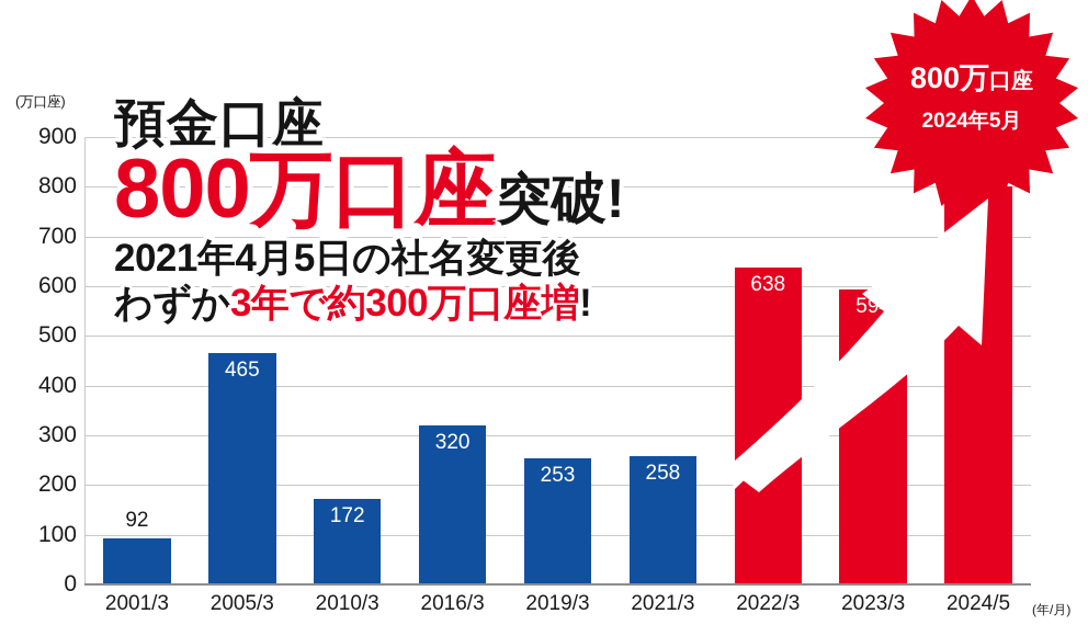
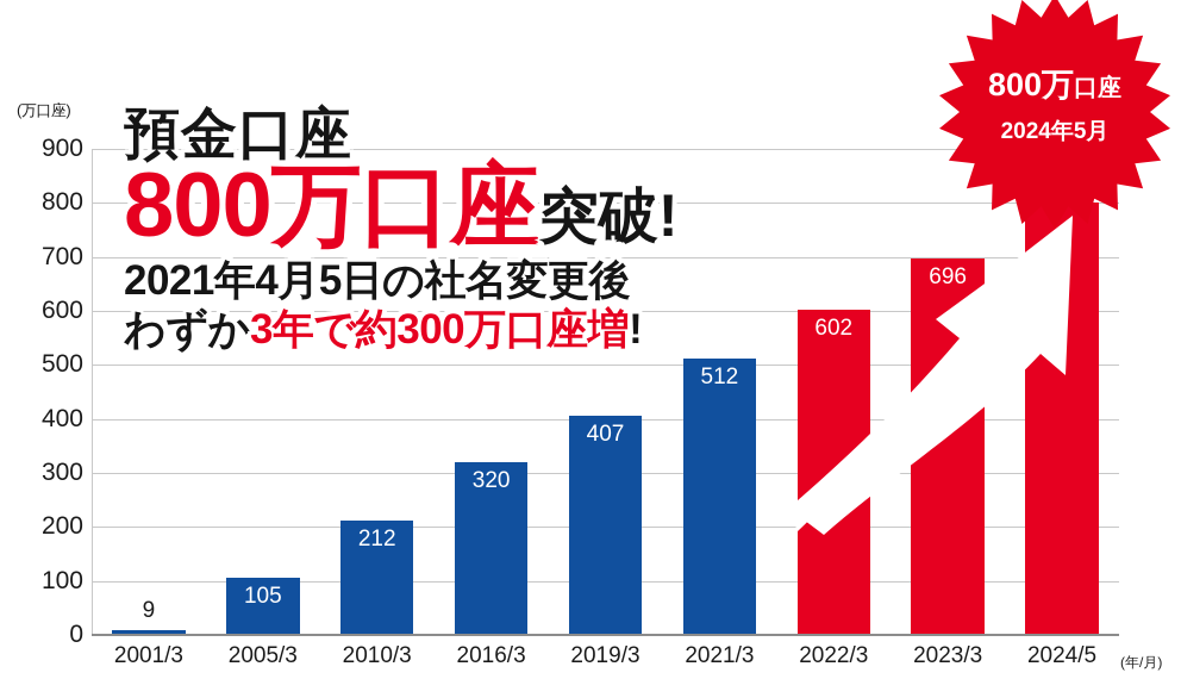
2001/3: 92 -> 9
2005/3: 465 -> 105
2010/3: 172 -> 212
2019/3: 253 -> 407
2021/3: 258 -> 512
2022/3: 638 -> 602
2023/3: 594 -> 696
